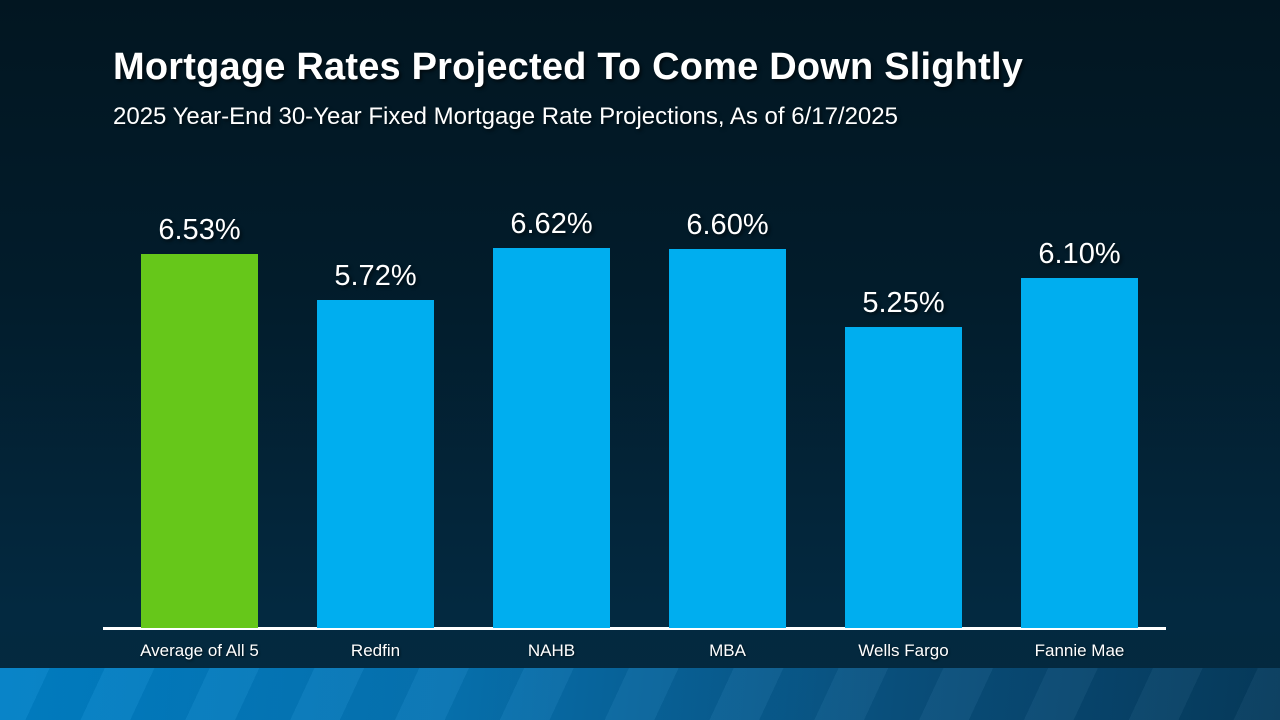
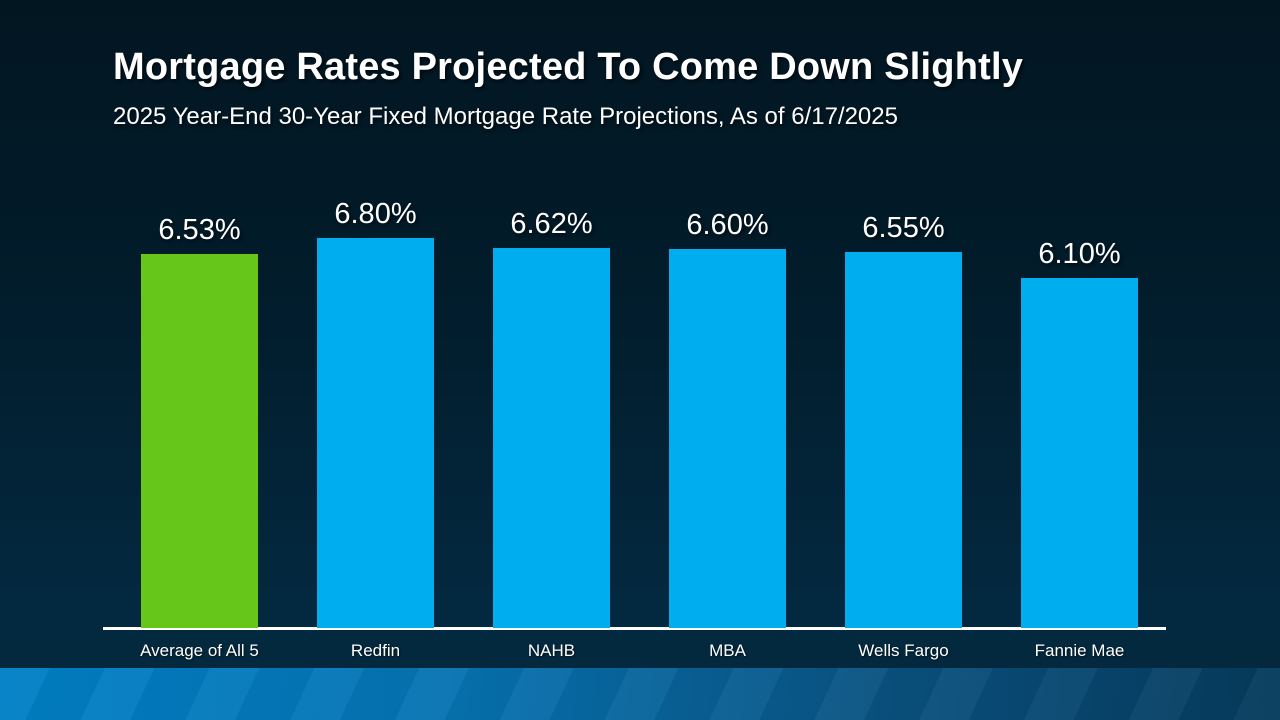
Redfin: 5.72% -> 6.80%
Wells Fargo: 5.25% -> 6.55%
